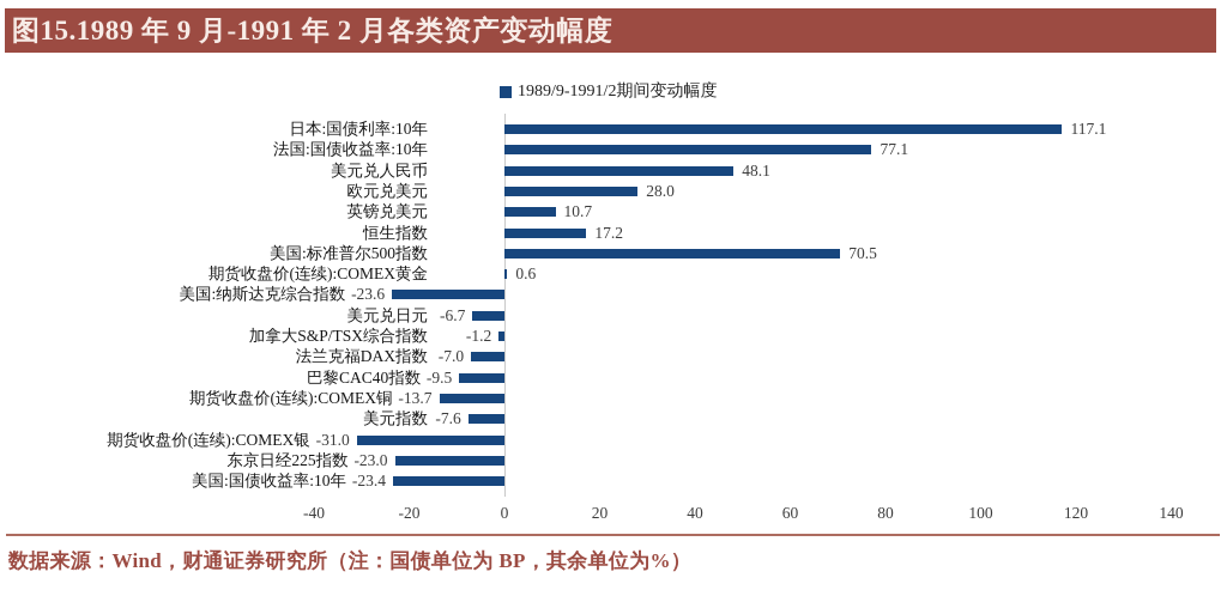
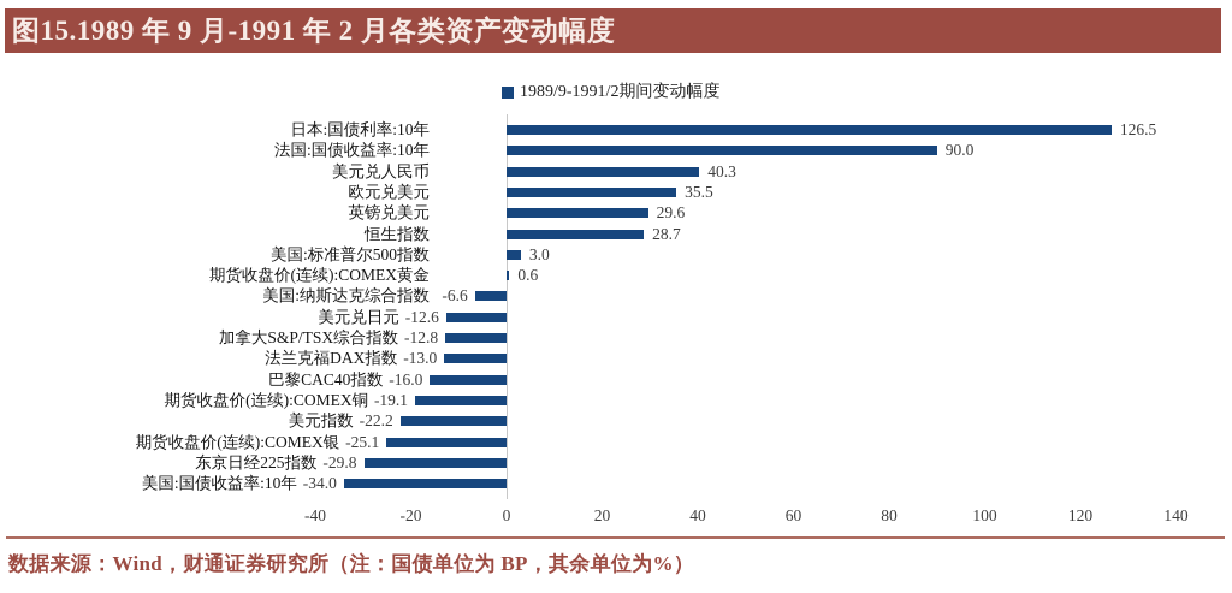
日本:国债利率:10年: 117.1 -> 126.5
法国:国债收益率:10年: 77.1 -> 90.0
美元兑人民币: 48.1 -> 40.3
欧元兑美元: 28.0 -> 35.5
英镑兑美元: 10.7 -> 29.6
恒生指数: 17.2 -> 28.7
美国:标准普尔500指数: 70.5 -> 3.0
美国:纳斯达克综合指数: -23.6 -> -6.6
美元兑日元: -6.7 -> -12.6
加拿大S&P/TSX综合指数: -1.2 -> -12.8
法兰克福DAX指数: -7.0 -> -13.0
巴黎CAC40指数: -9.5 -> -16.0
期货收盘价(连续):COMEX铜: -13.7 -> -19.1
美元指数: -7.6 -> -22.2
期货收盘价(连续):COMEX银: -31.0 -> -25.1
东京日经225指数: -23.0 -> -29.8
美国:国债收益率:10年: -23.4 -> -34.0
